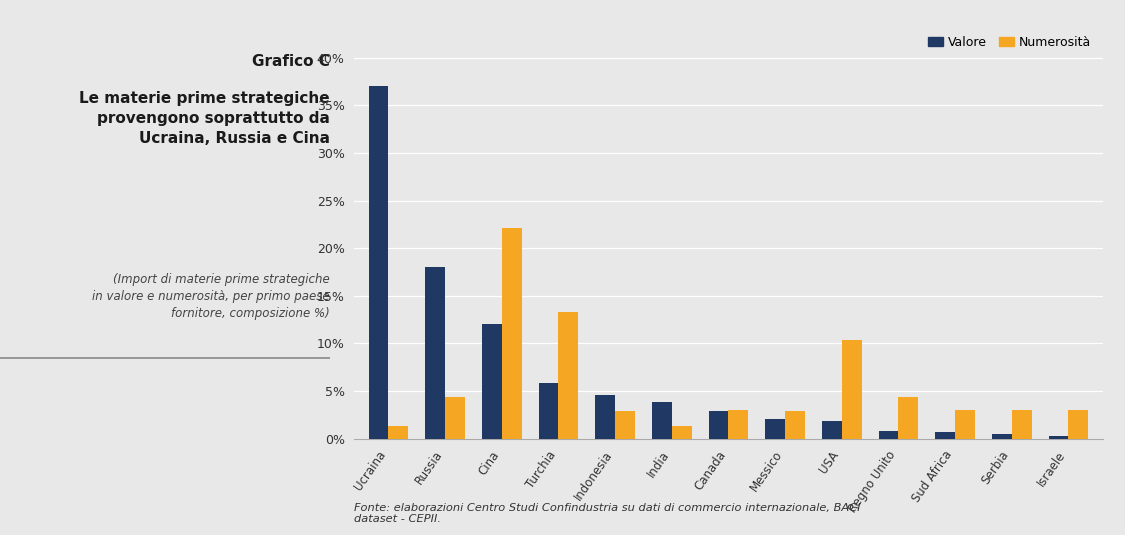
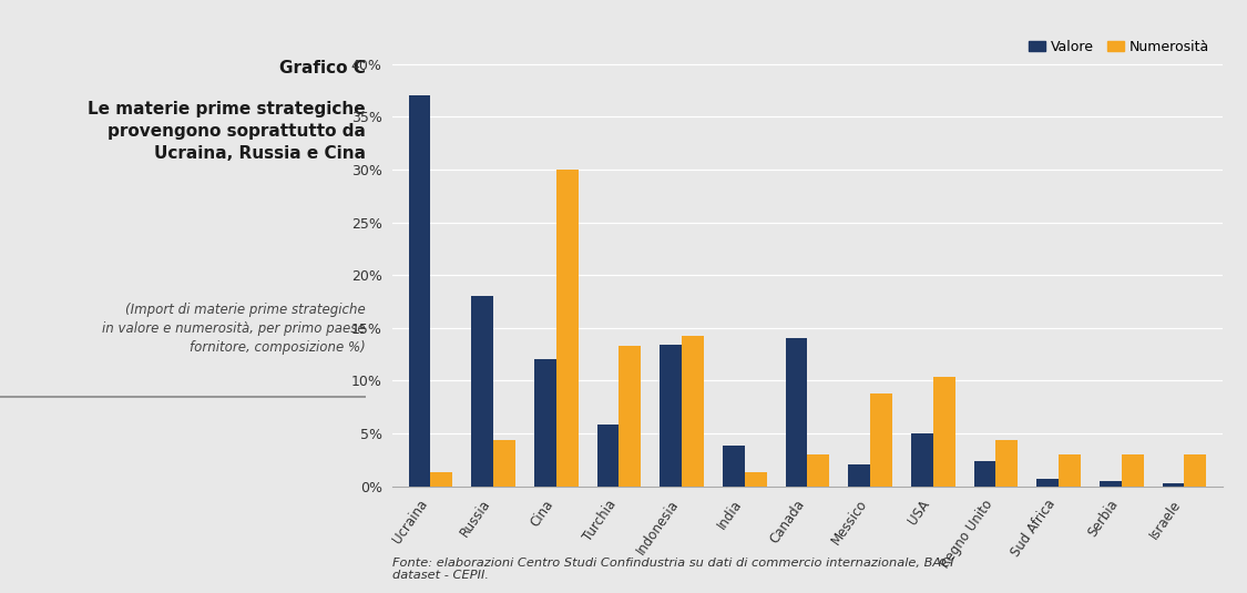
Numerosità/Cina: 22.1% -> 30.0%
Valore/Indonesia: 4.6% -> 13.4%
Numerosità/Indonesia: 2.9% -> 14.2%
Valore/Canada: 2.9% -> 14.0%
Numerosità/Messico: 2.9% -> 8.8%
Valore/USA: 1.9% -> 5.0%
Valore/Regno Unito: 0.8% -> 2.4%
